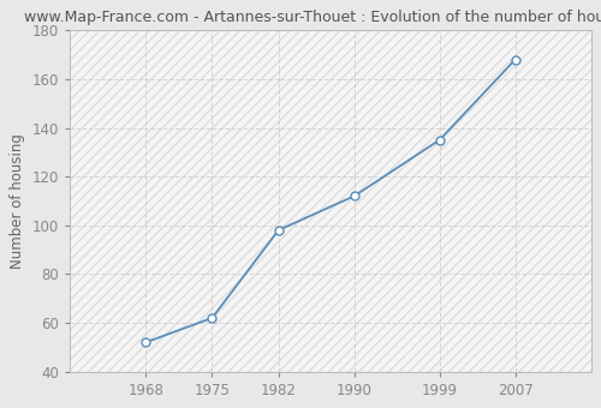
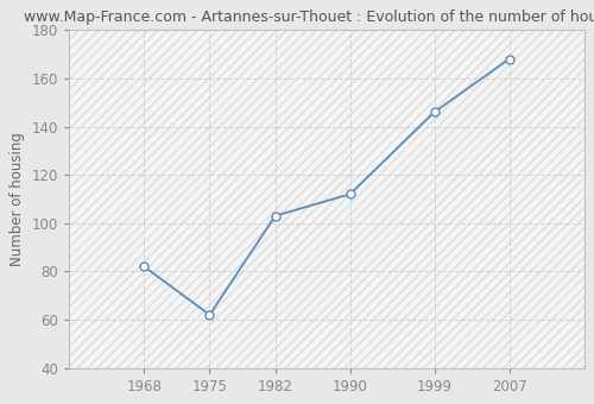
1968: 52 -> 82
1982: 98 -> 103
1999: 135 -> 146
